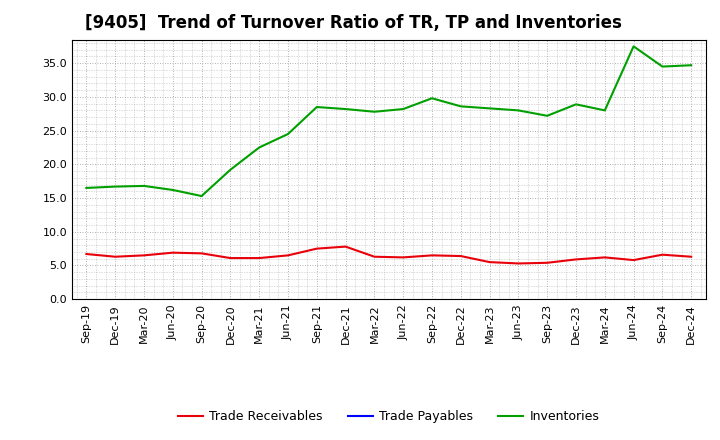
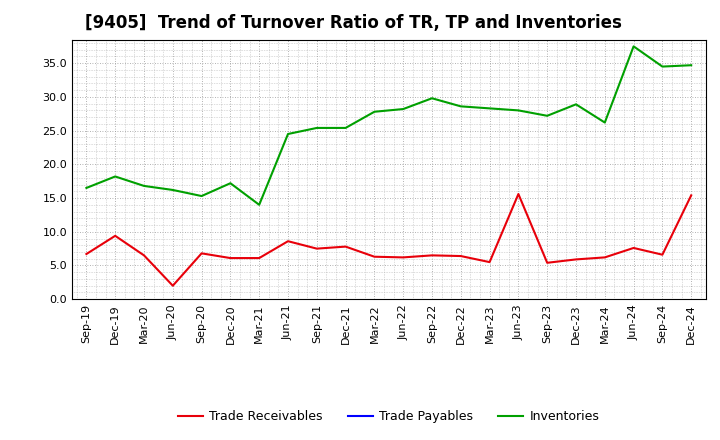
Trade Receivables/Dec-19: 6.3 -> 9.4
Inventories/Dec-19: 16.7 -> 18.2
Trade Receivables/Jun-20: 6.9 -> 2.0
Inventories/Dec-20: 19.2 -> 17.2
Inventories/Mar-21: 22.5 -> 14.0
Trade Receivables/Jun-21: 6.5 -> 8.6
Inventories/Sep-21: 28.5 -> 25.4
Inventories/Dec-21: 28.2 -> 25.4
Trade Receivables/Jun-23: 5.3 -> 15.6
Inventories/Mar-24: 28.0 -> 26.2
Trade Receivables/Jun-24: 5.8 -> 7.6
Trade Receivables/Dec-24: 6.3 -> 15.4
